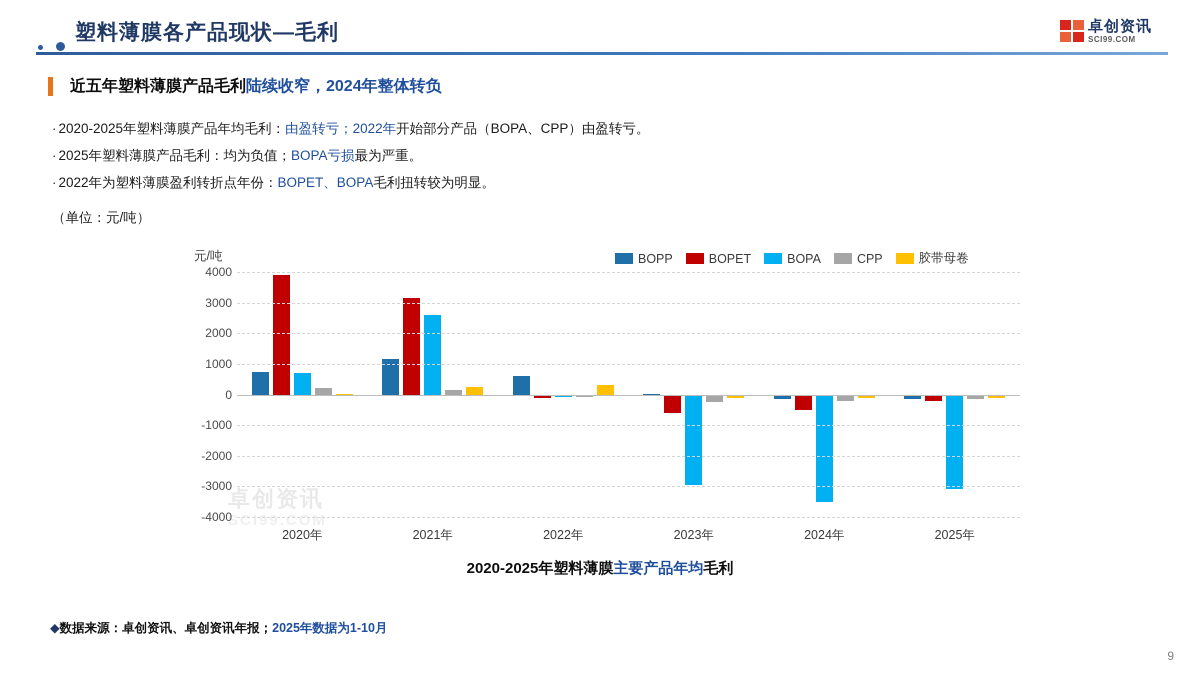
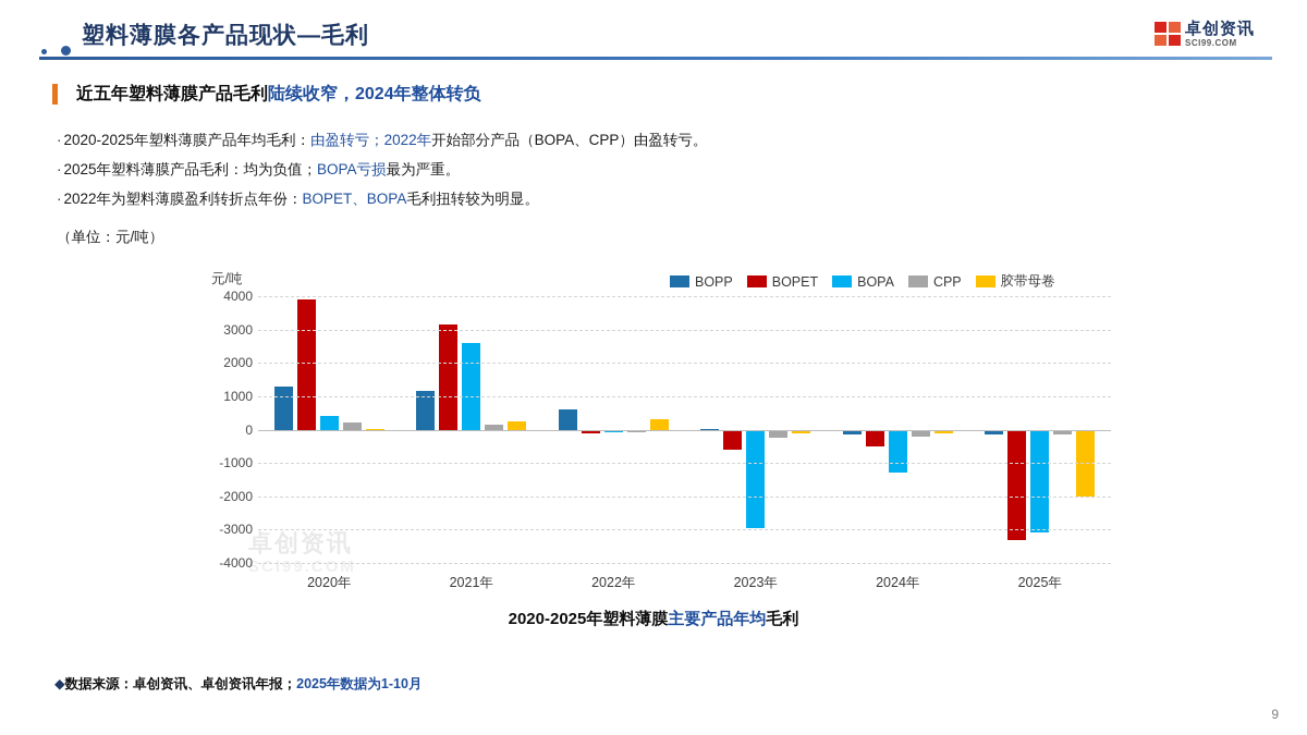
BOPP/2020年: 800 -> 1300
BOPA/2020年: 700 -> 400
BOPA/2024年: -3500 -> -1300
BOPET/2025年: -200 -> -3300
胶带母卷/2025年: -100 -> -2000
